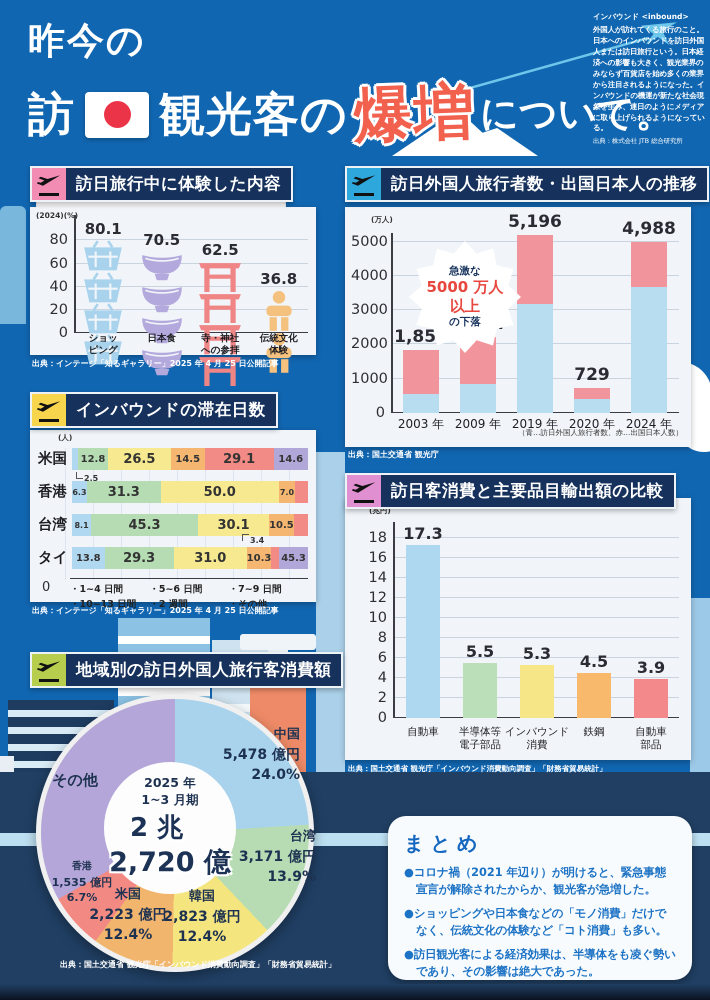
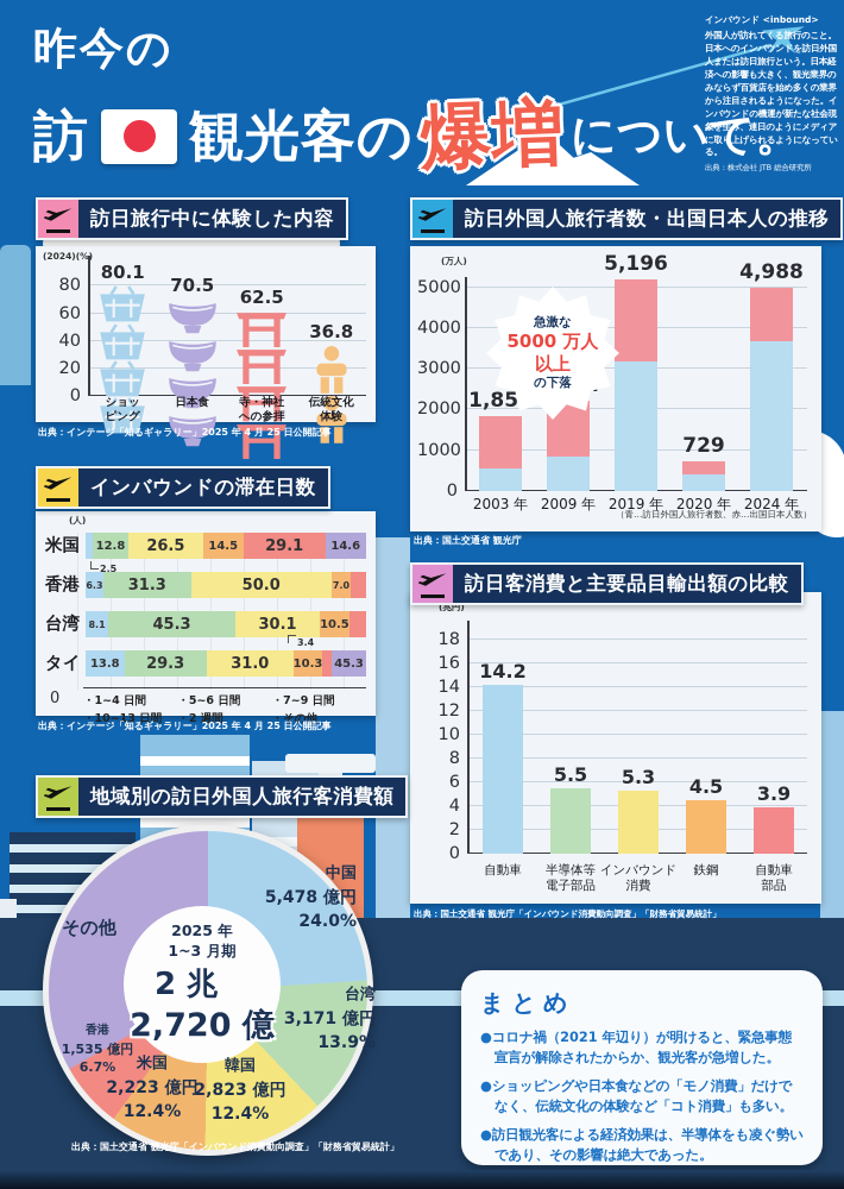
訪日客消費と主要品目輸出額の比較/自動車: 17.3 -> 14.2
